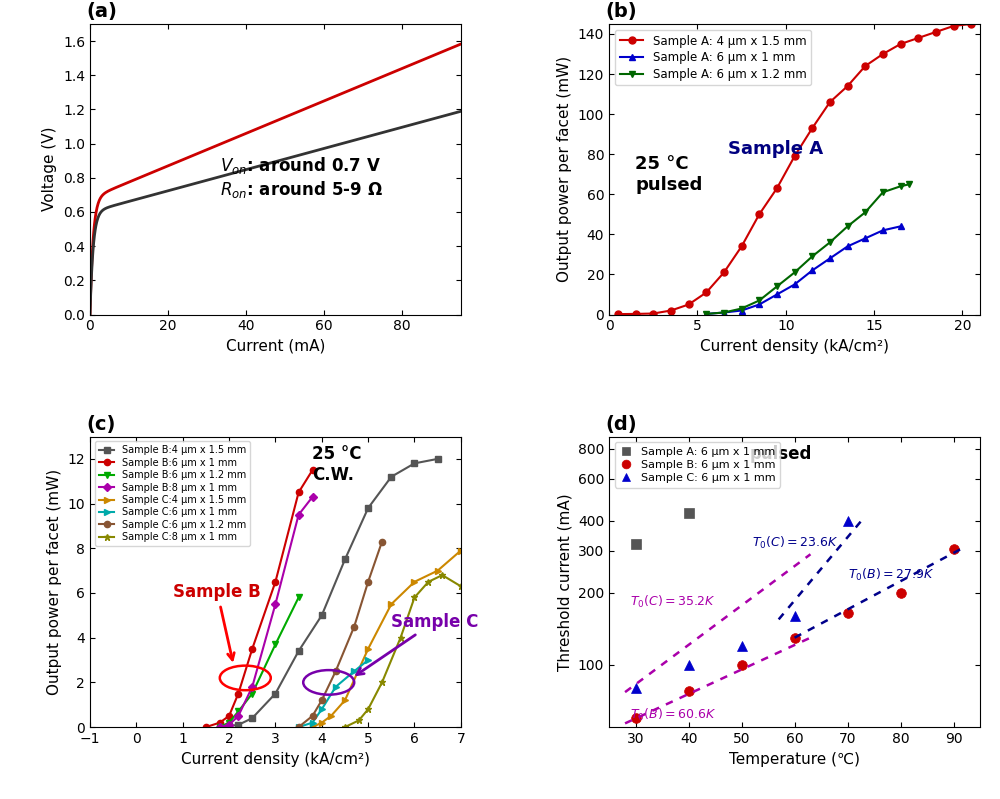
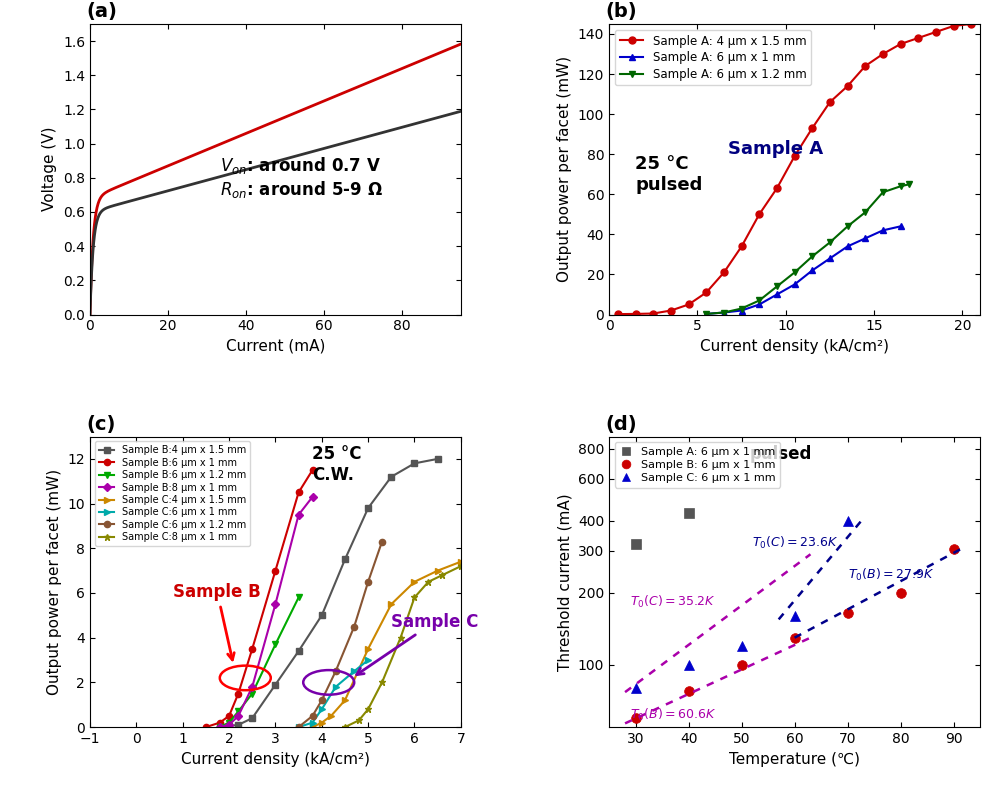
Sample B:4 μm x 1.5 mm/3: 1.50 -> 1.90
Sample B:6 μm x 1 mm/3: 6.5 -> 7.0
Sample C:4 μm x 1.5 mm/7: 7.9 -> 7.4
Sample C:8 μm x 1 mm/7: 6.3 -> 7.2
